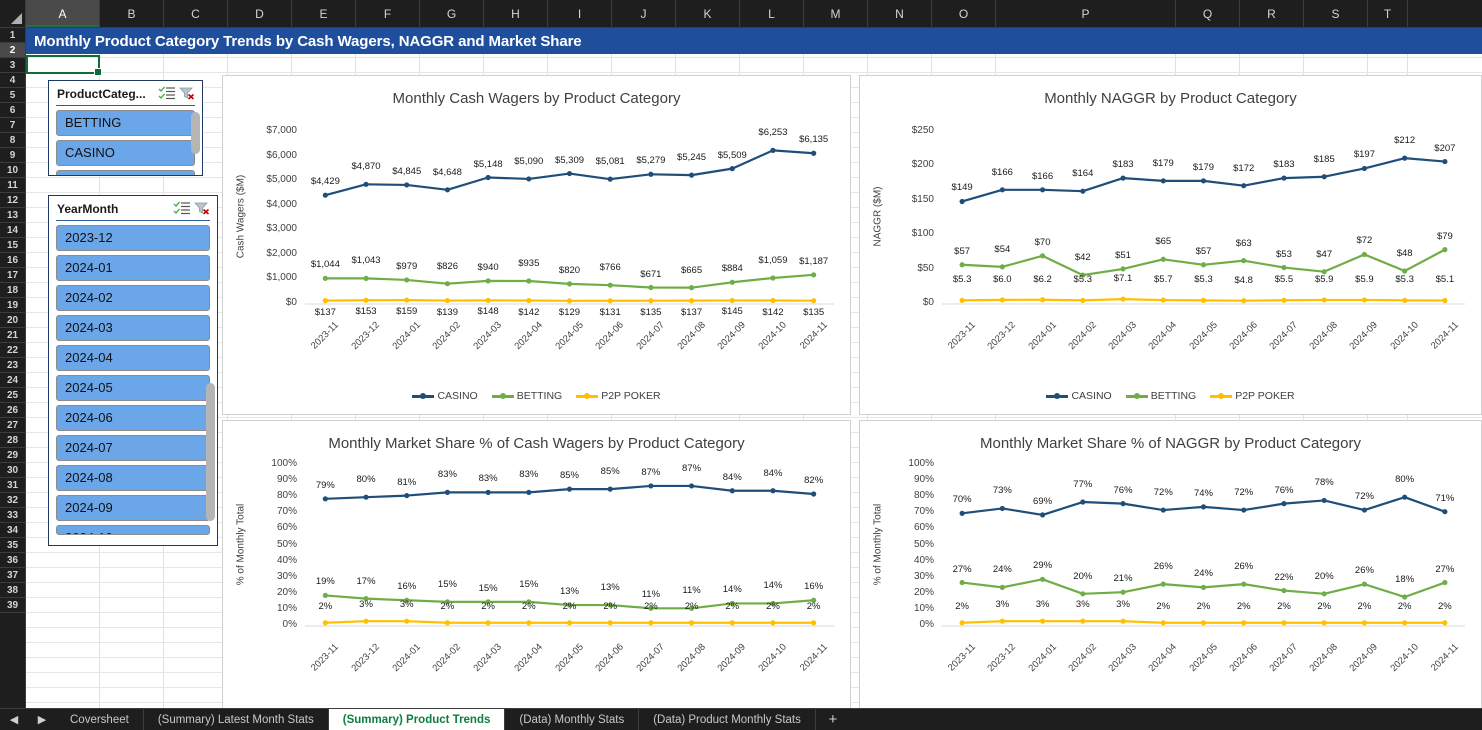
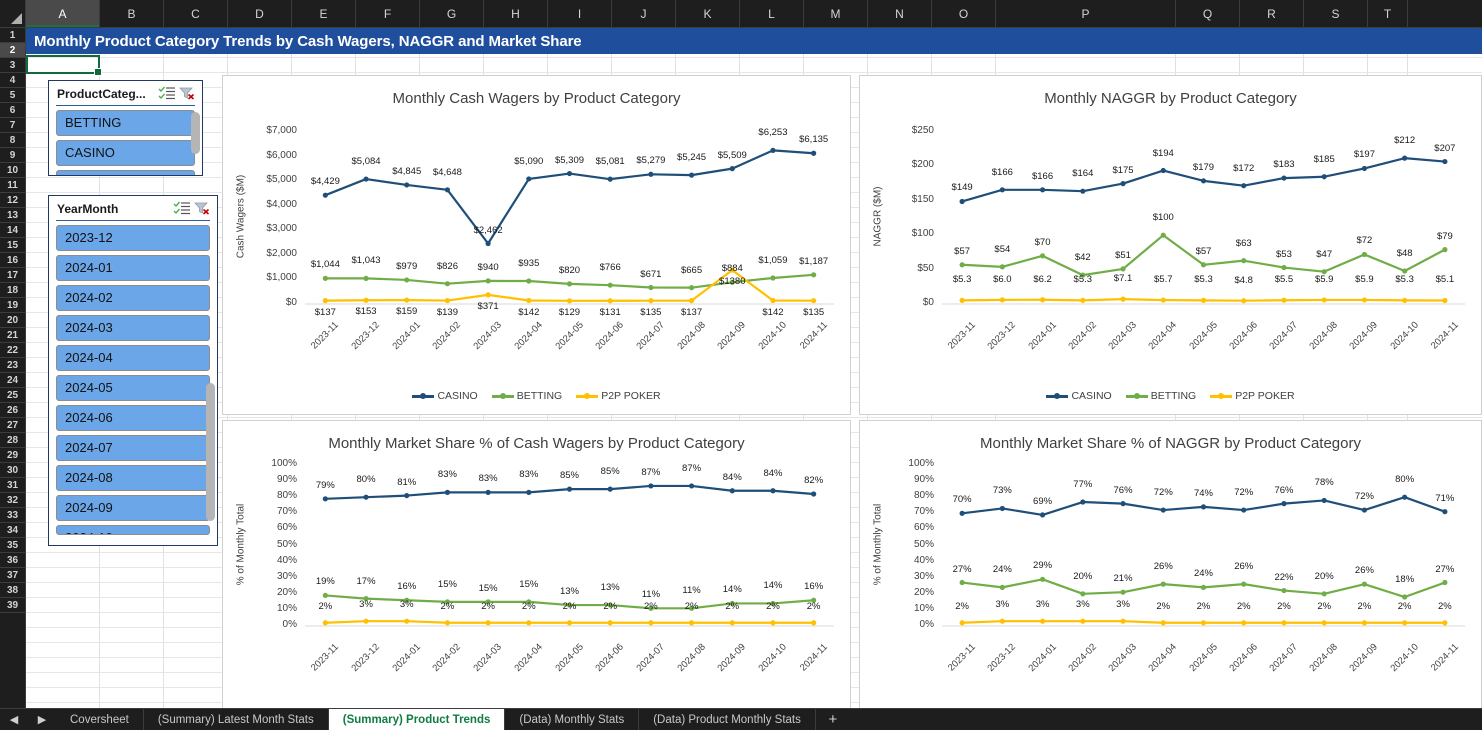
Monthly Cash Wagers by Product Category/CASINO/2023-12: $4,870 -> $5,084
Monthly Cash Wagers by Product Category/CASINO/2024-03: $5,148 -> $2,462
Monthly Cash Wagers by Product Category/P2P POKER/2024-03: $148 -> $371
Monthly Cash Wagers by Product Category/P2P POKER/2024-09: $145 -> $1380
Monthly NAGGR by Product Category/CASINO/2024-03: $183 -> $175
Monthly NAGGR by Product Category/CASINO/2024-04: $179 -> $194
Monthly NAGGR by Product Category/BETTING/2024-04: $65 -> $100
